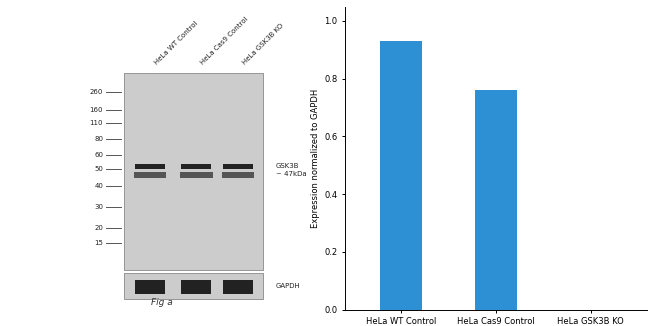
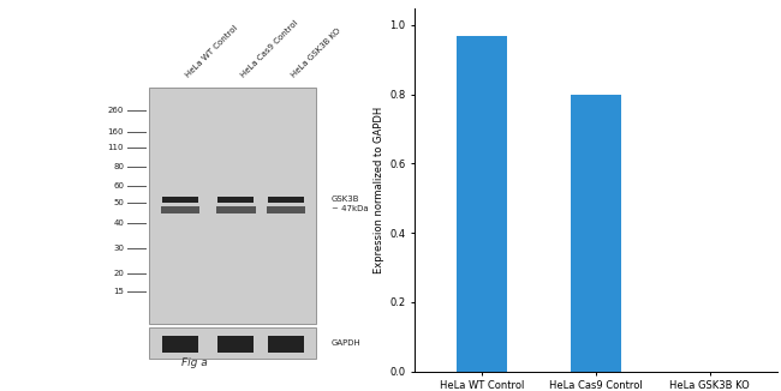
HeLa WT Control: 0.93 -> 0.97
HeLa Cas9 Control: 0.76 -> 0.80
